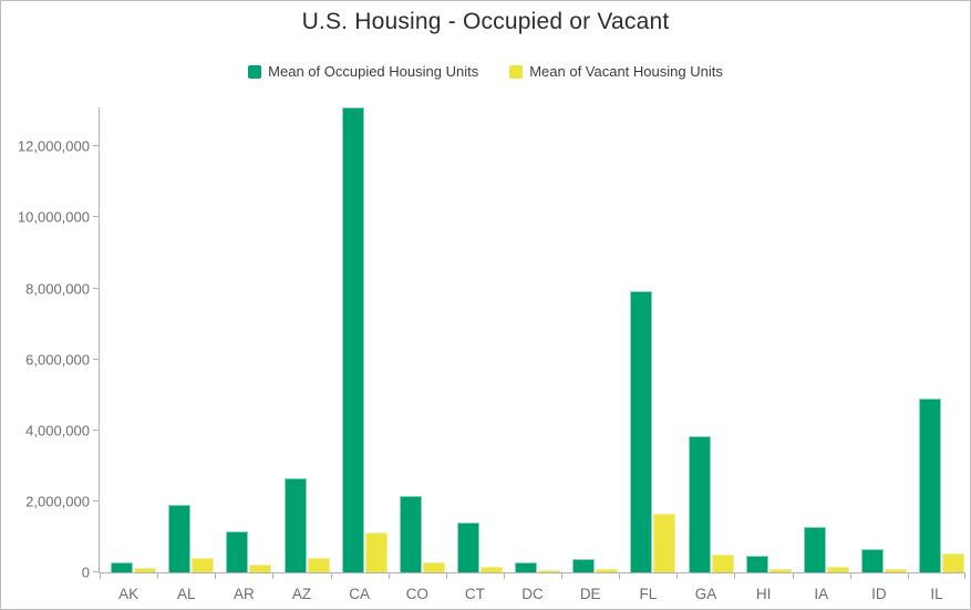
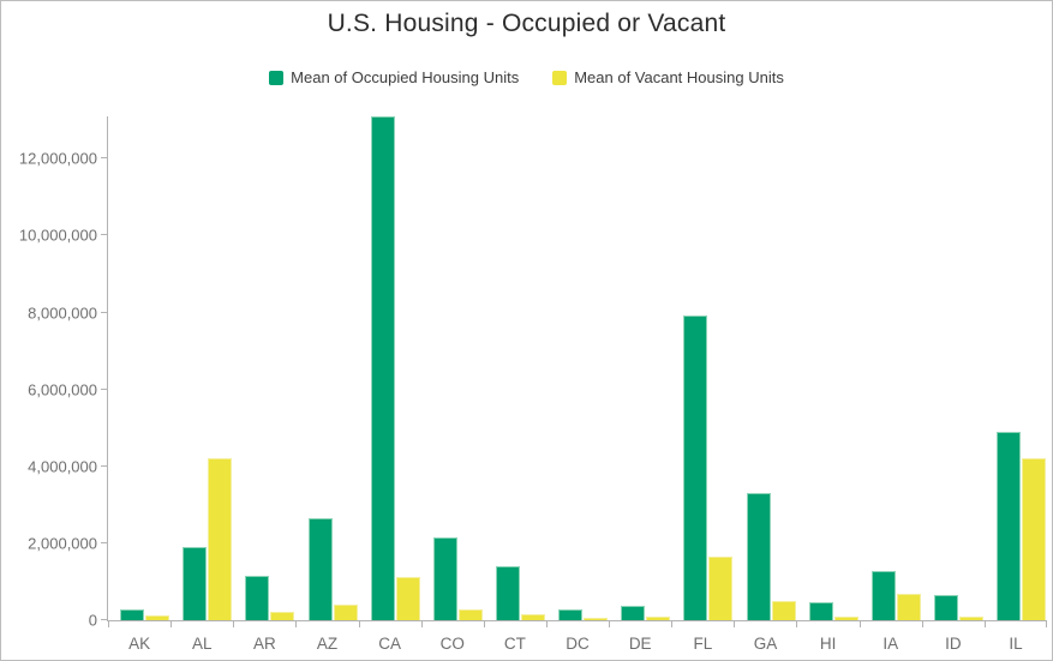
Mean of Vacant Housing Units/AL: 400000 -> 4200000
Mean of Occupied Housing Units/GA: 3800000 -> 3300000
Mean of Vacant Housing Units/IA: 200000 -> 700000
Mean of Vacant Housing Units/IL: 500000 -> 4200000
